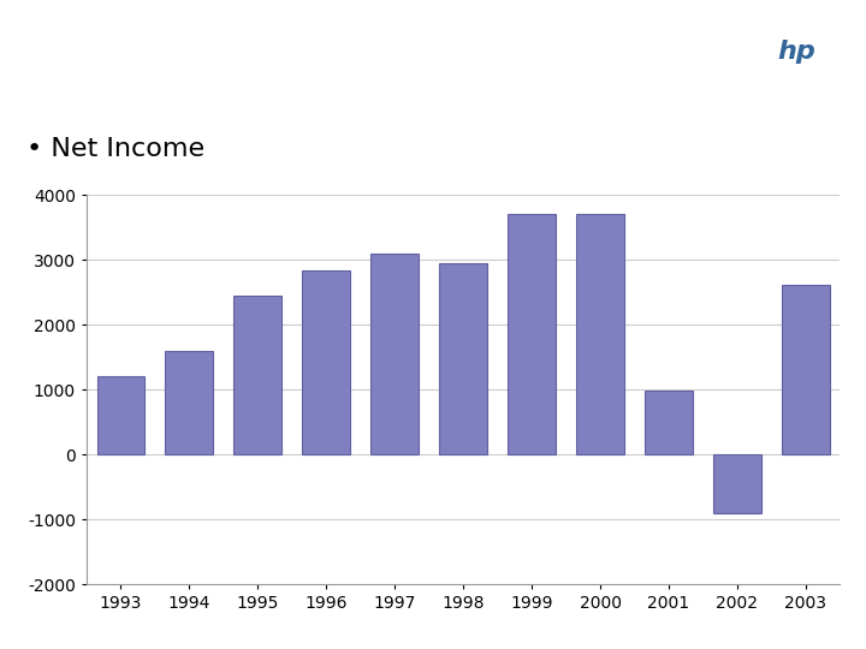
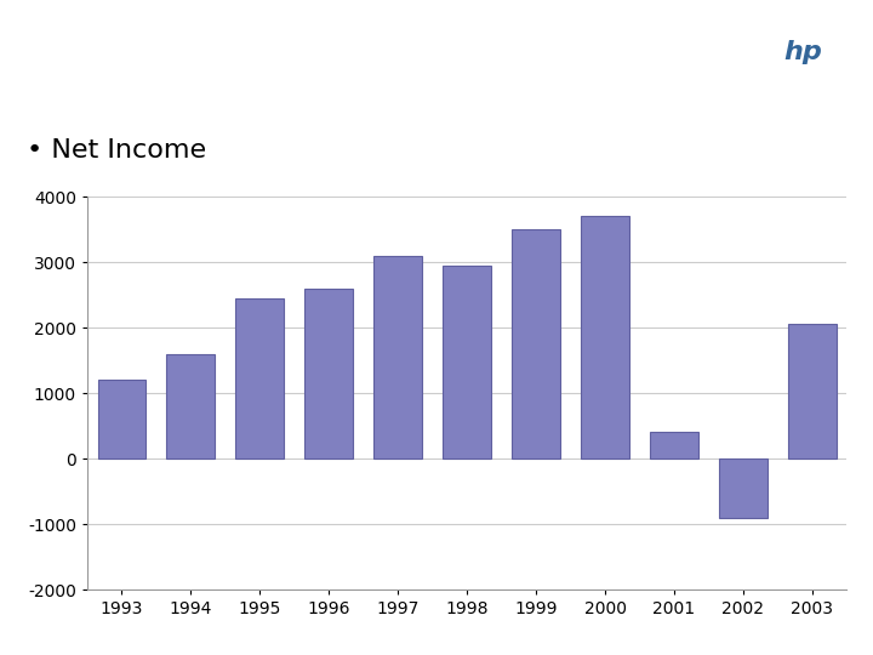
1996: 2840 -> 2600
1999: 3700 -> 3500
2001: 980 -> 400
2003: 2620 -> 2050
